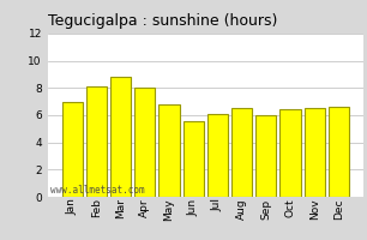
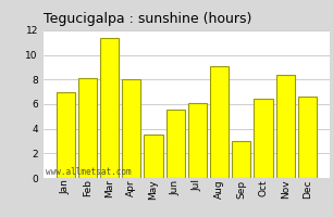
Mar: 8.8 -> 11.4
May: 6.8 -> 3.5
Aug: 6.5 -> 9.1
Sep: 6.0 -> 3.0
Nov: 6.5 -> 8.4
